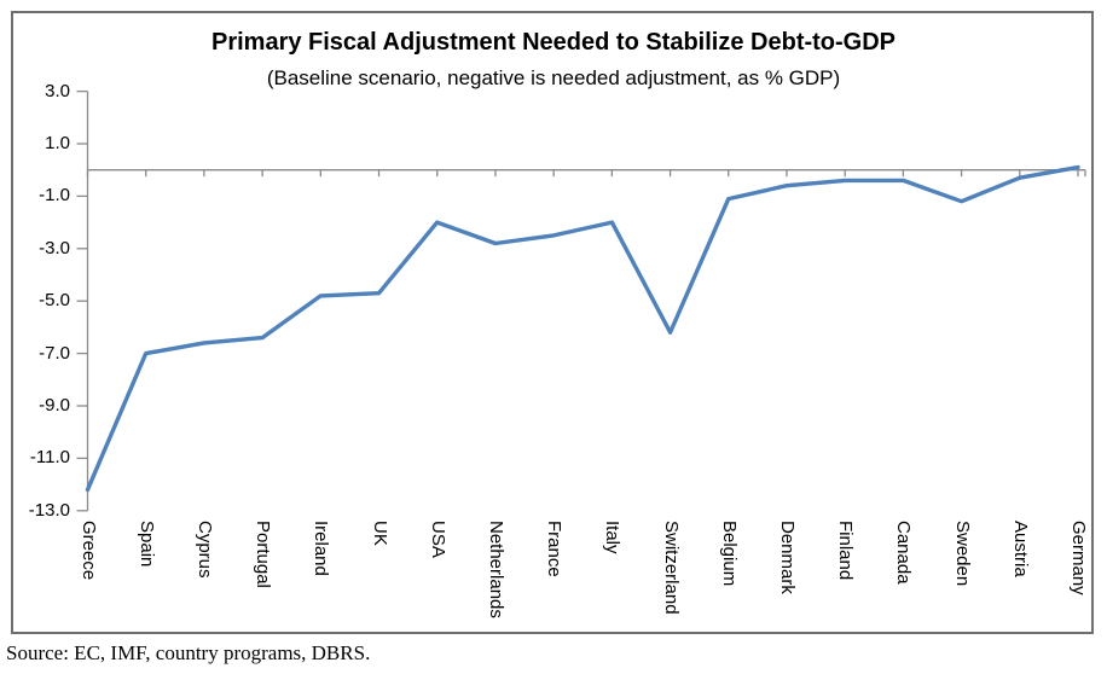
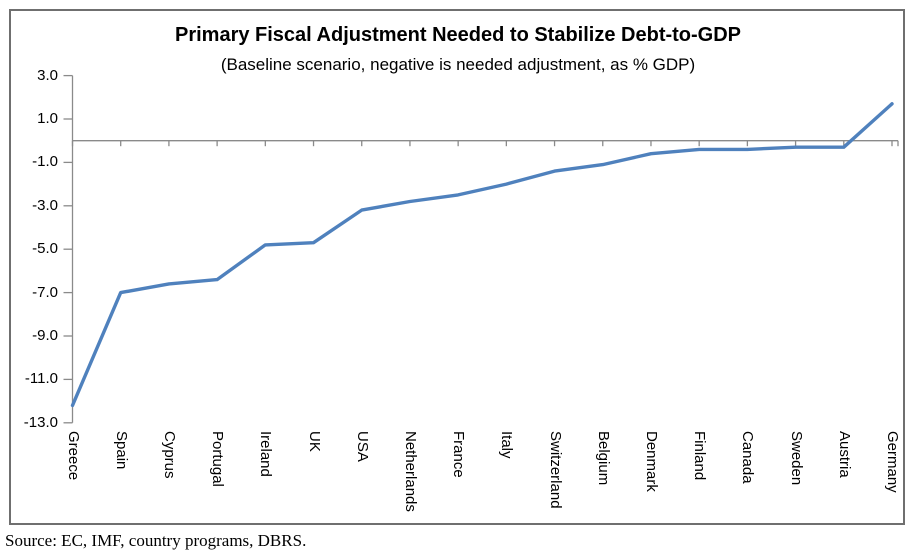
USA: -2.0 -> -3.2
Switzerland: -6.2 -> -1.4
Sweden: -1.2 -> -0.3
Germany: 0.1 -> 1.7
